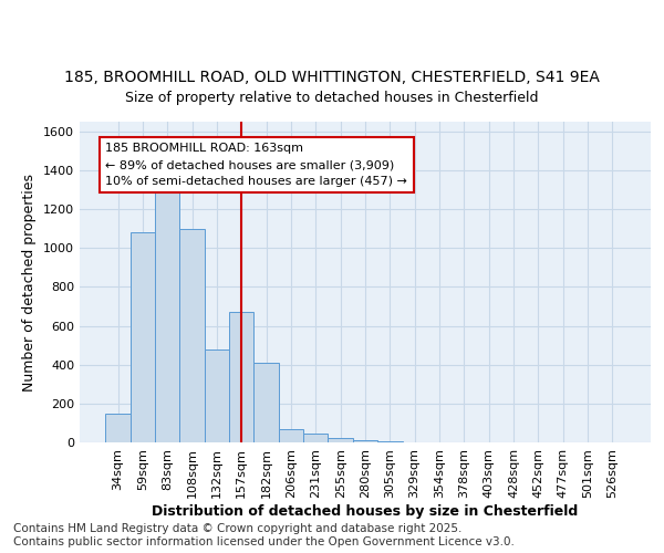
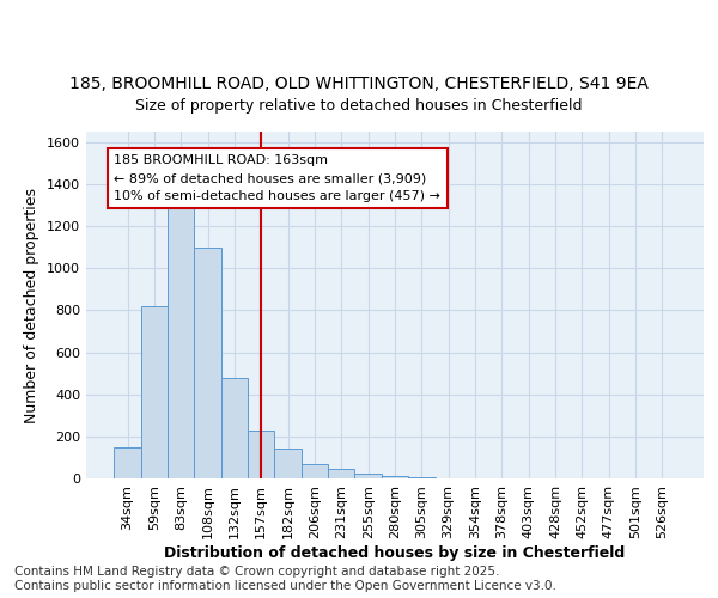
59sqm: 1080 -> 820
157sqm: 670 -> 230
182sqm: 410 -> 140
